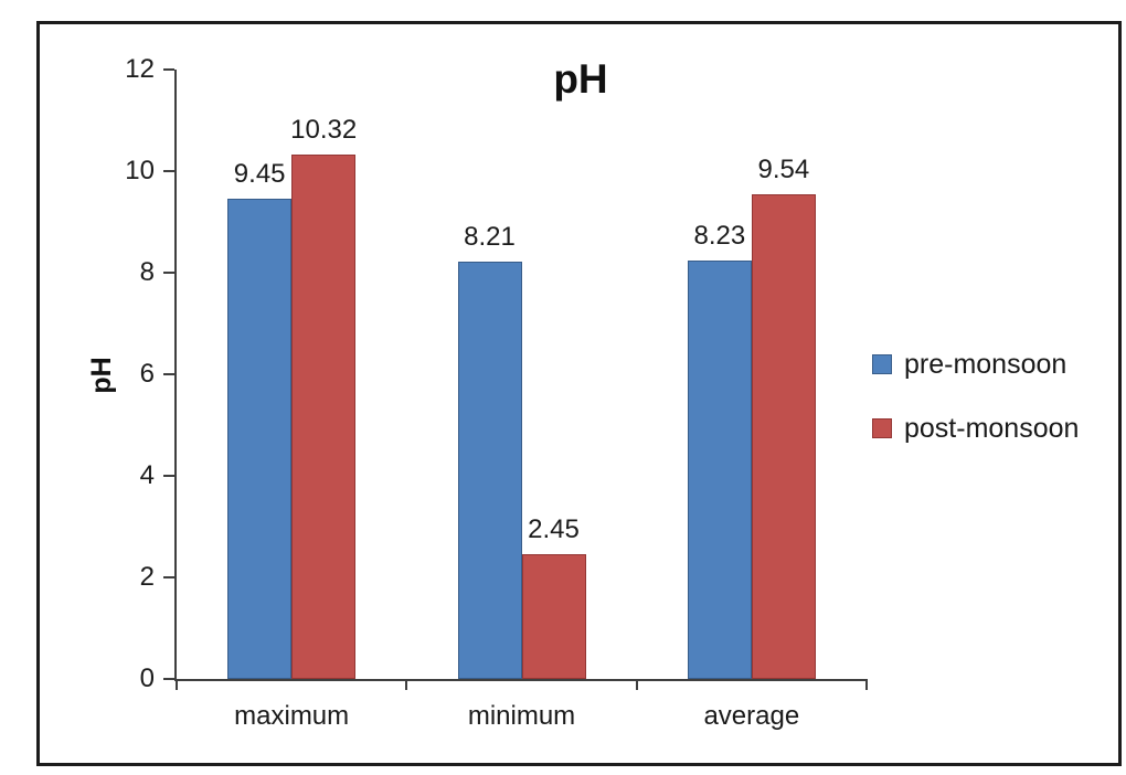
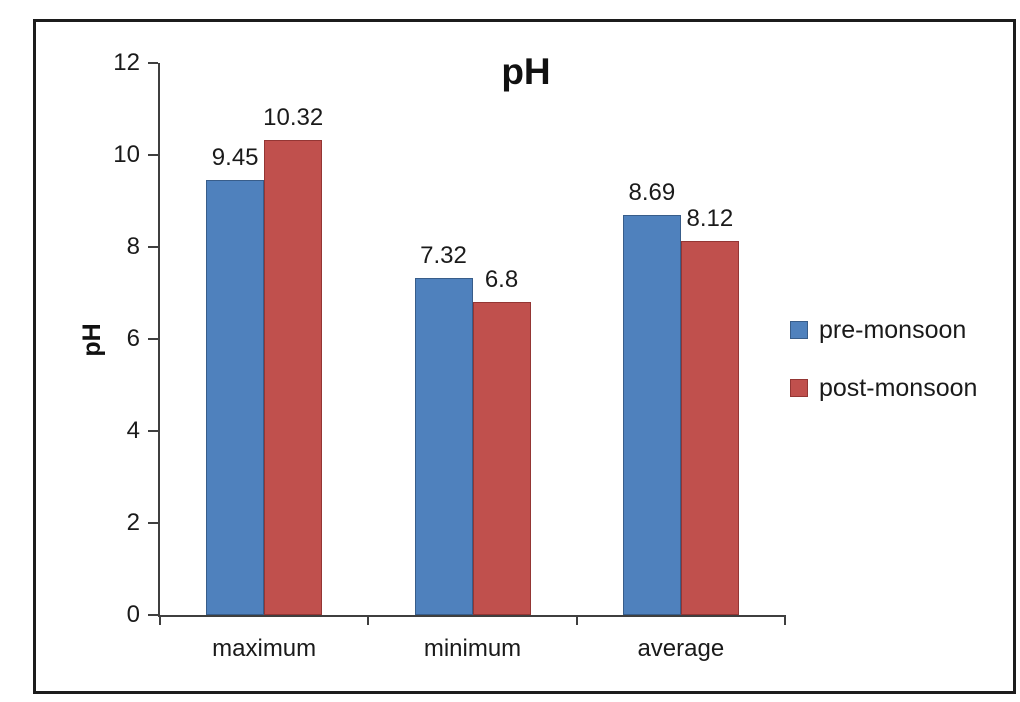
pre-monsoon/minimum: 8.21 -> 7.32
post-monsoon/minimum: 2.45 -> 6.8
pre-monsoon/average: 8.23 -> 8.69
post-monsoon/average: 9.54 -> 8.12
